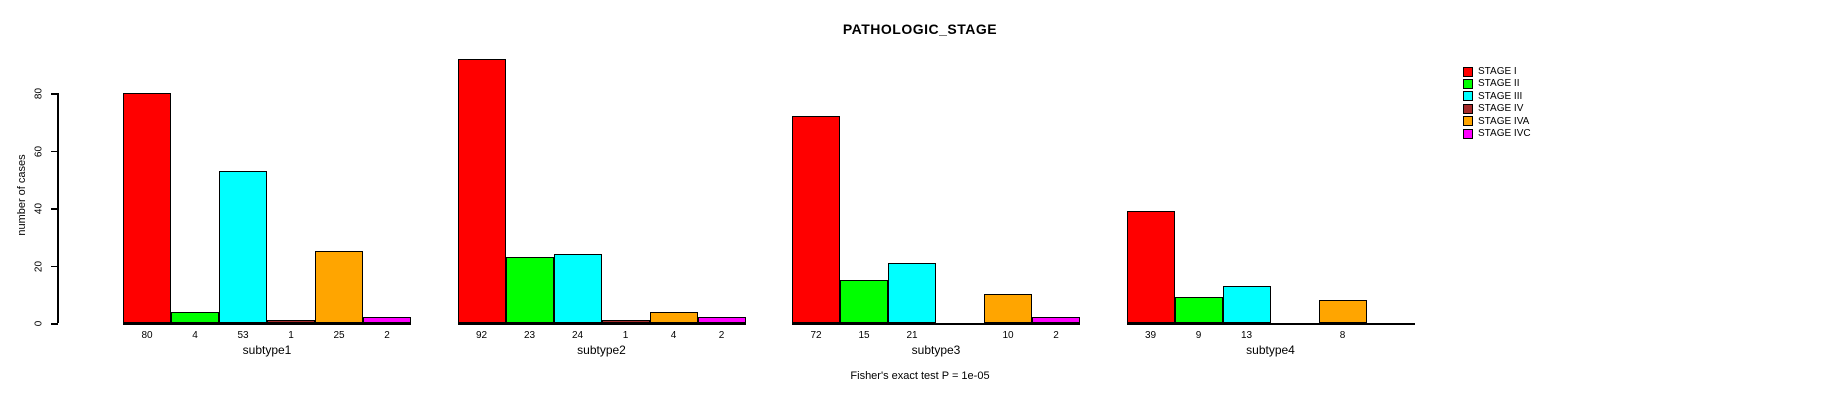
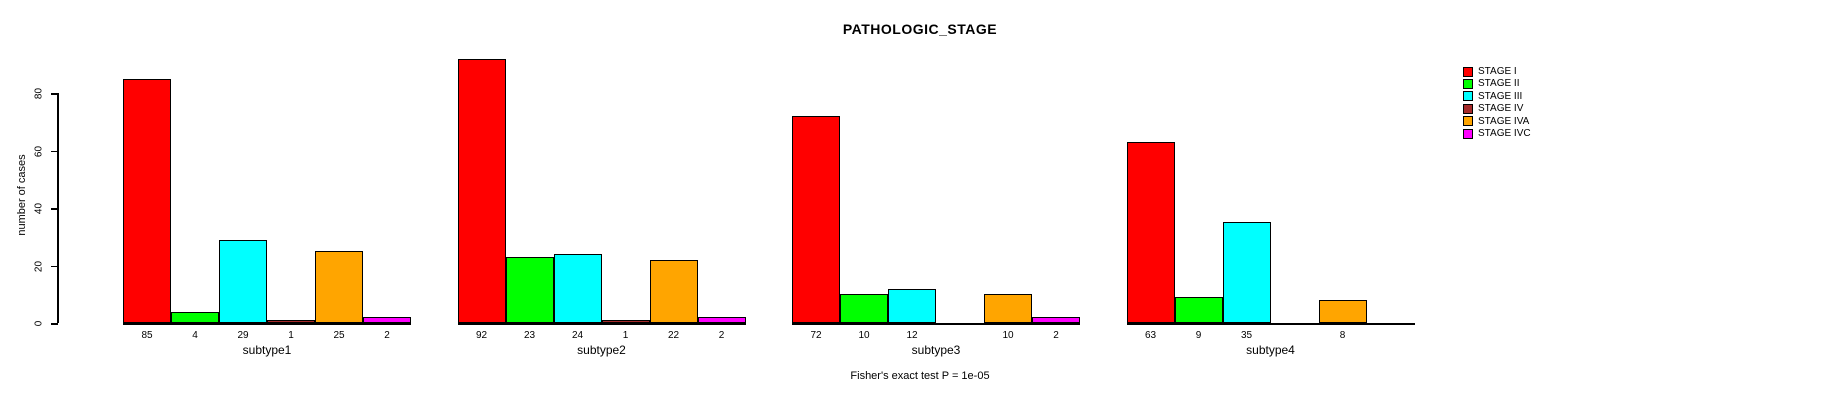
STAGE I/subtype1: 80 -> 85
STAGE III/subtype1: 53 -> 29
STAGE IVA/subtype2: 4 -> 22
STAGE II/subtype3: 15 -> 10
STAGE III/subtype3: 21 -> 12
STAGE I/subtype4: 39 -> 63
STAGE III/subtype4: 13 -> 35
